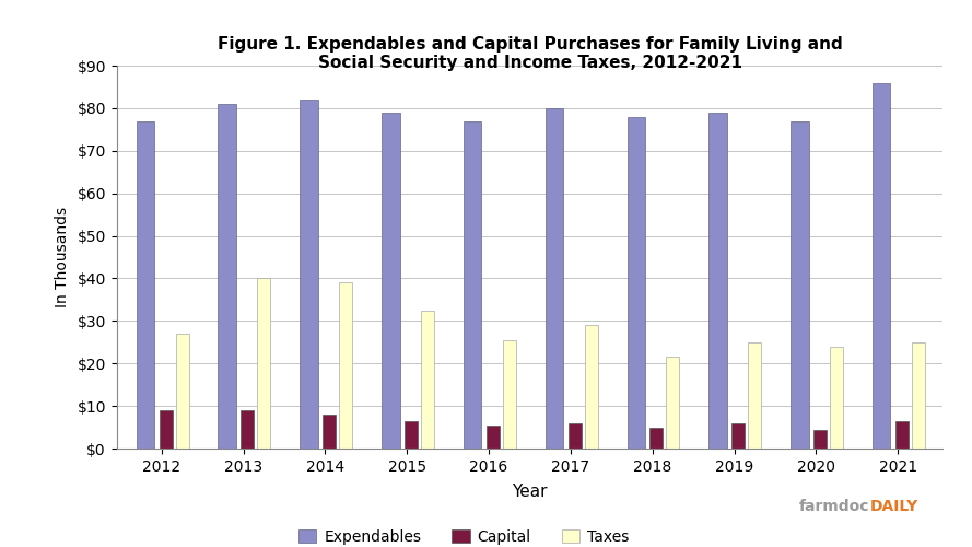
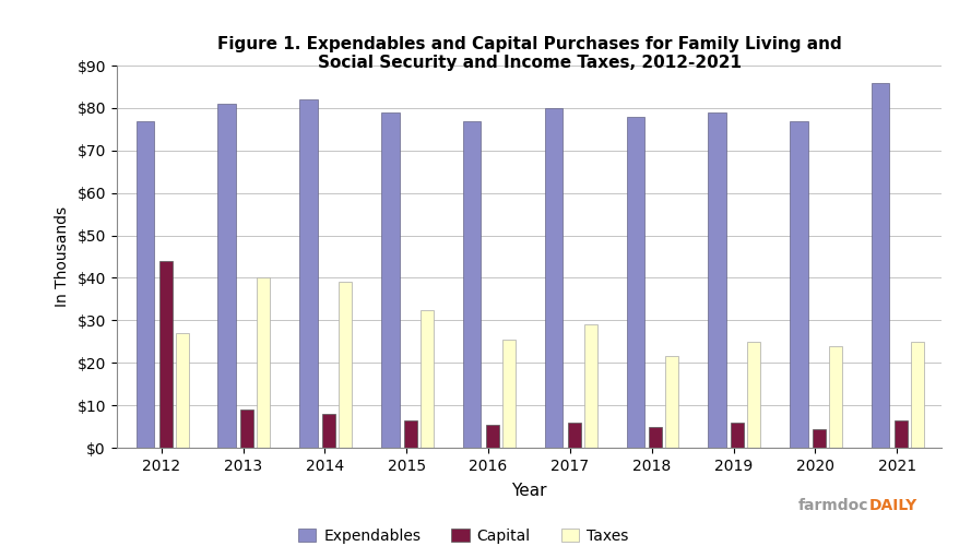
Capital/2012: $9.0 -> $44.0
